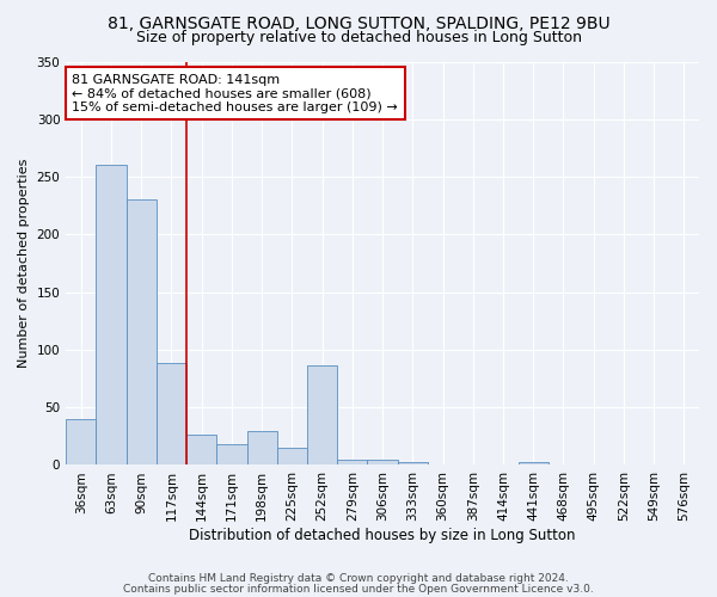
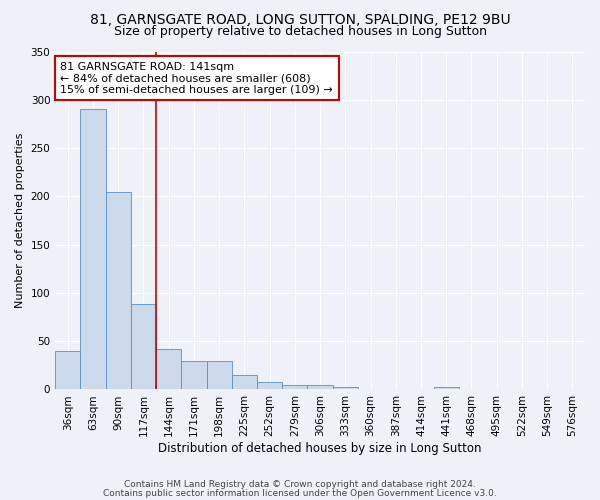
63sqm: 260 -> 290
90sqm: 230 -> 205
144sqm: 26 -> 42
171sqm: 18 -> 29
252sqm: 86 -> 8
